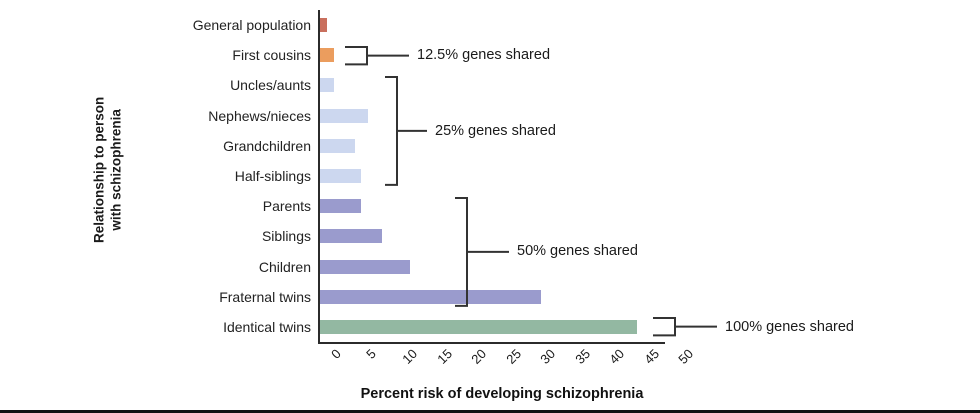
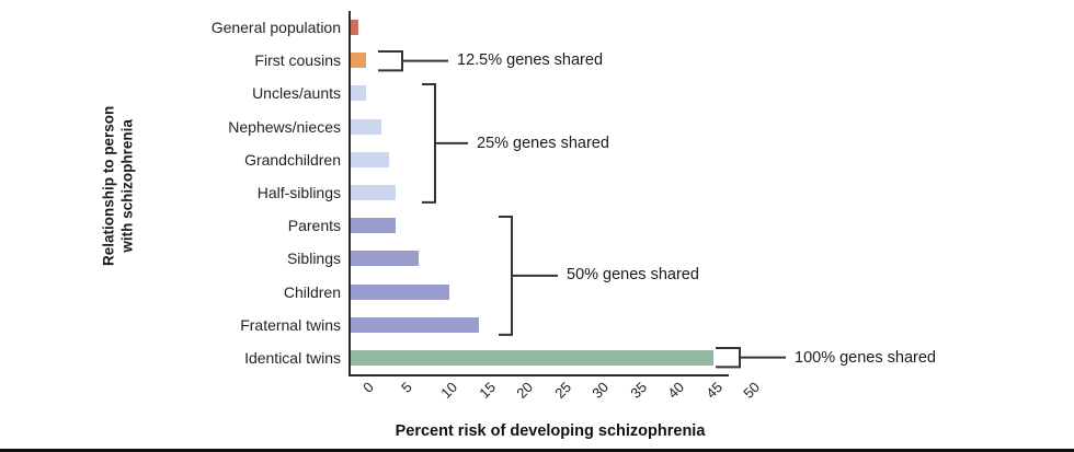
Nephews/nieces: 7 -> 4
Fraternal twins: 32 -> 17
Identical twins: 46 -> 48
